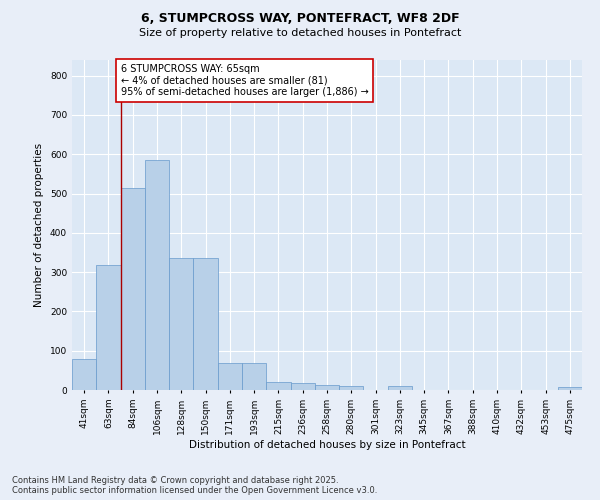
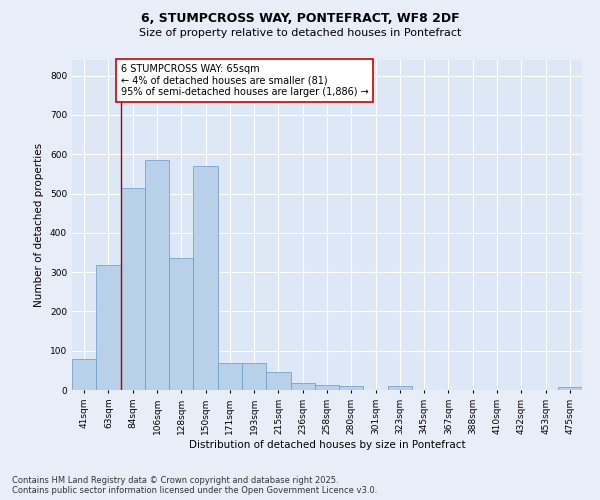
150sqm: 335 -> 570
215sqm: 20 -> 45
